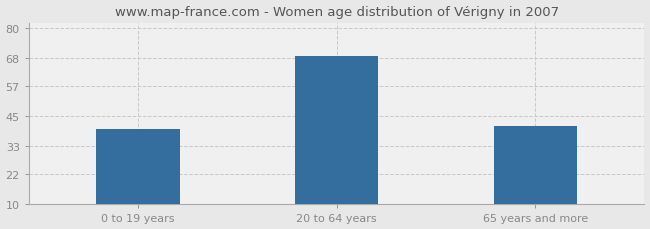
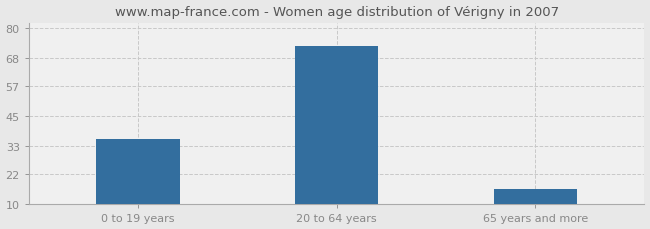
0 to 19 years: 40 -> 36
20 to 64 years: 69 -> 73
65 years and more: 41 -> 16
